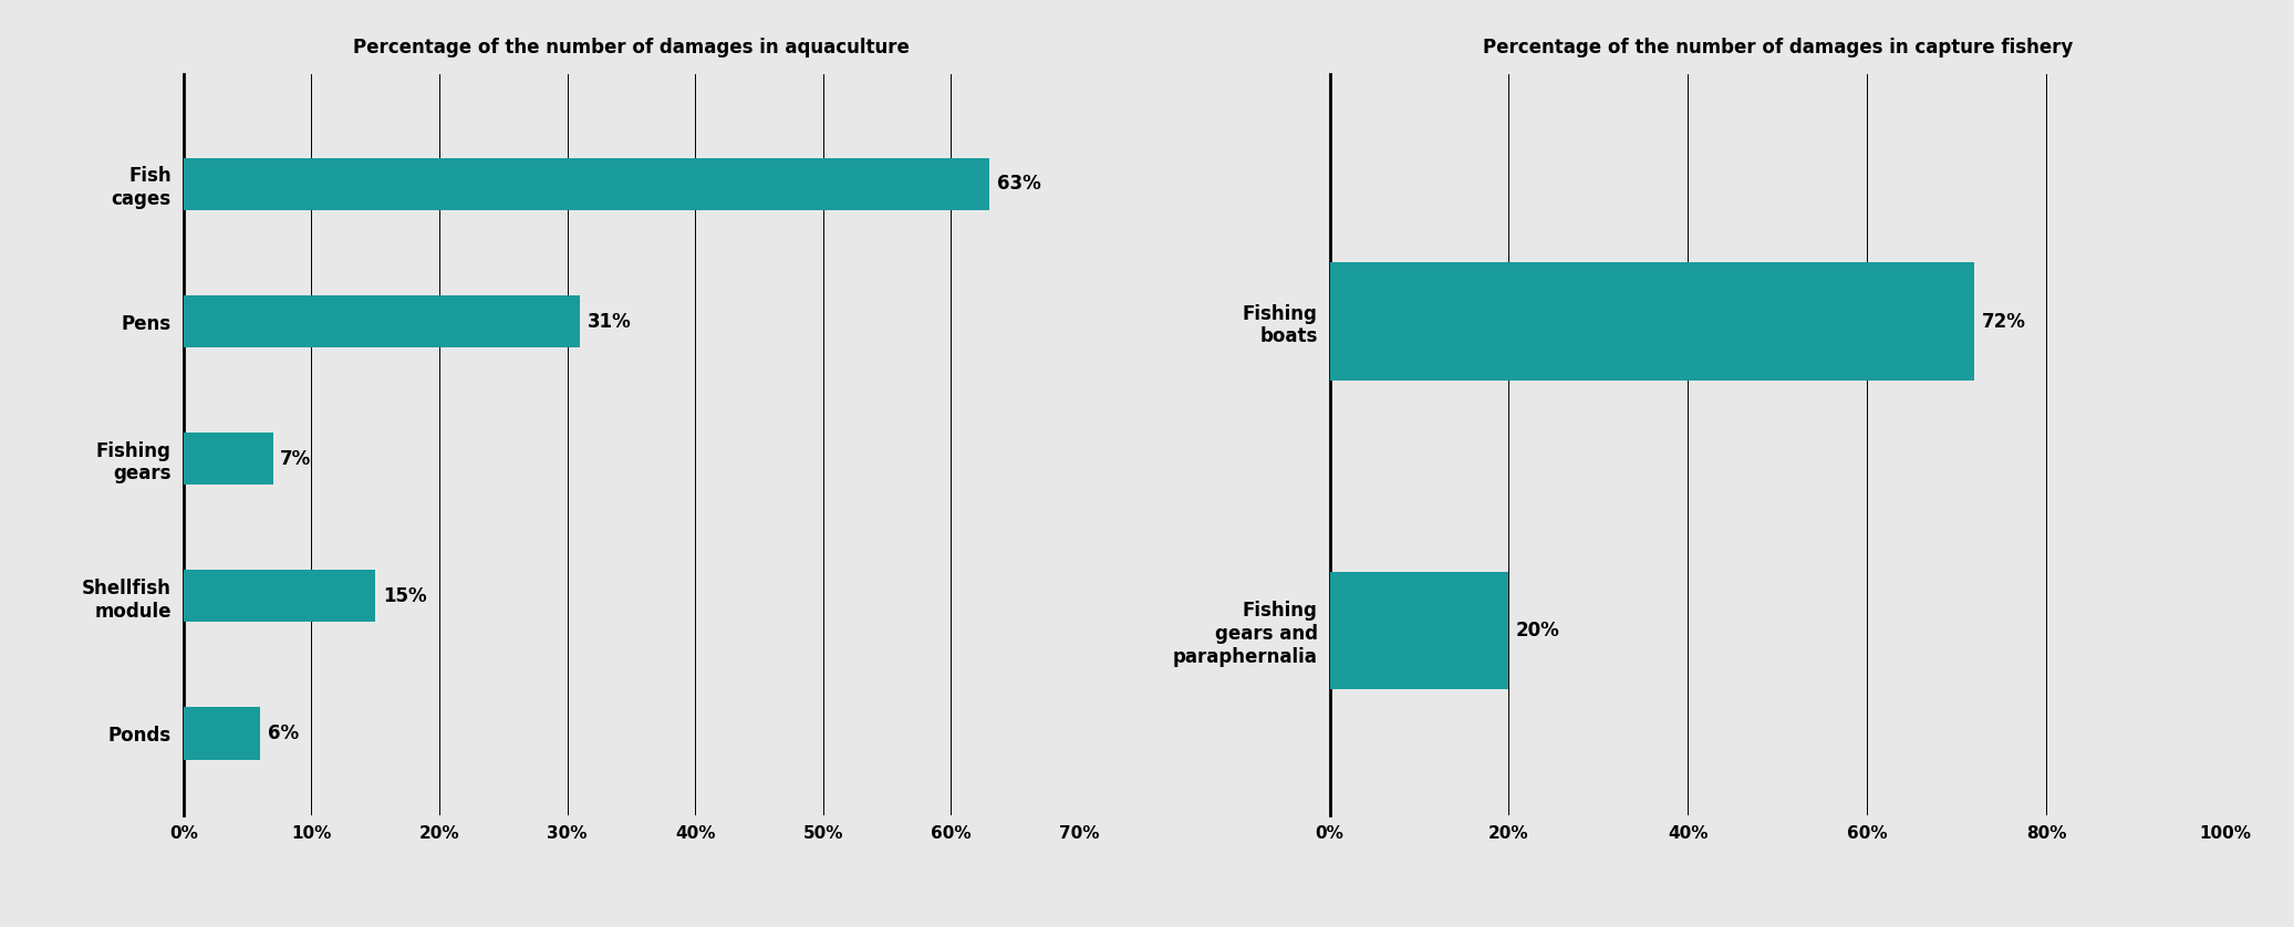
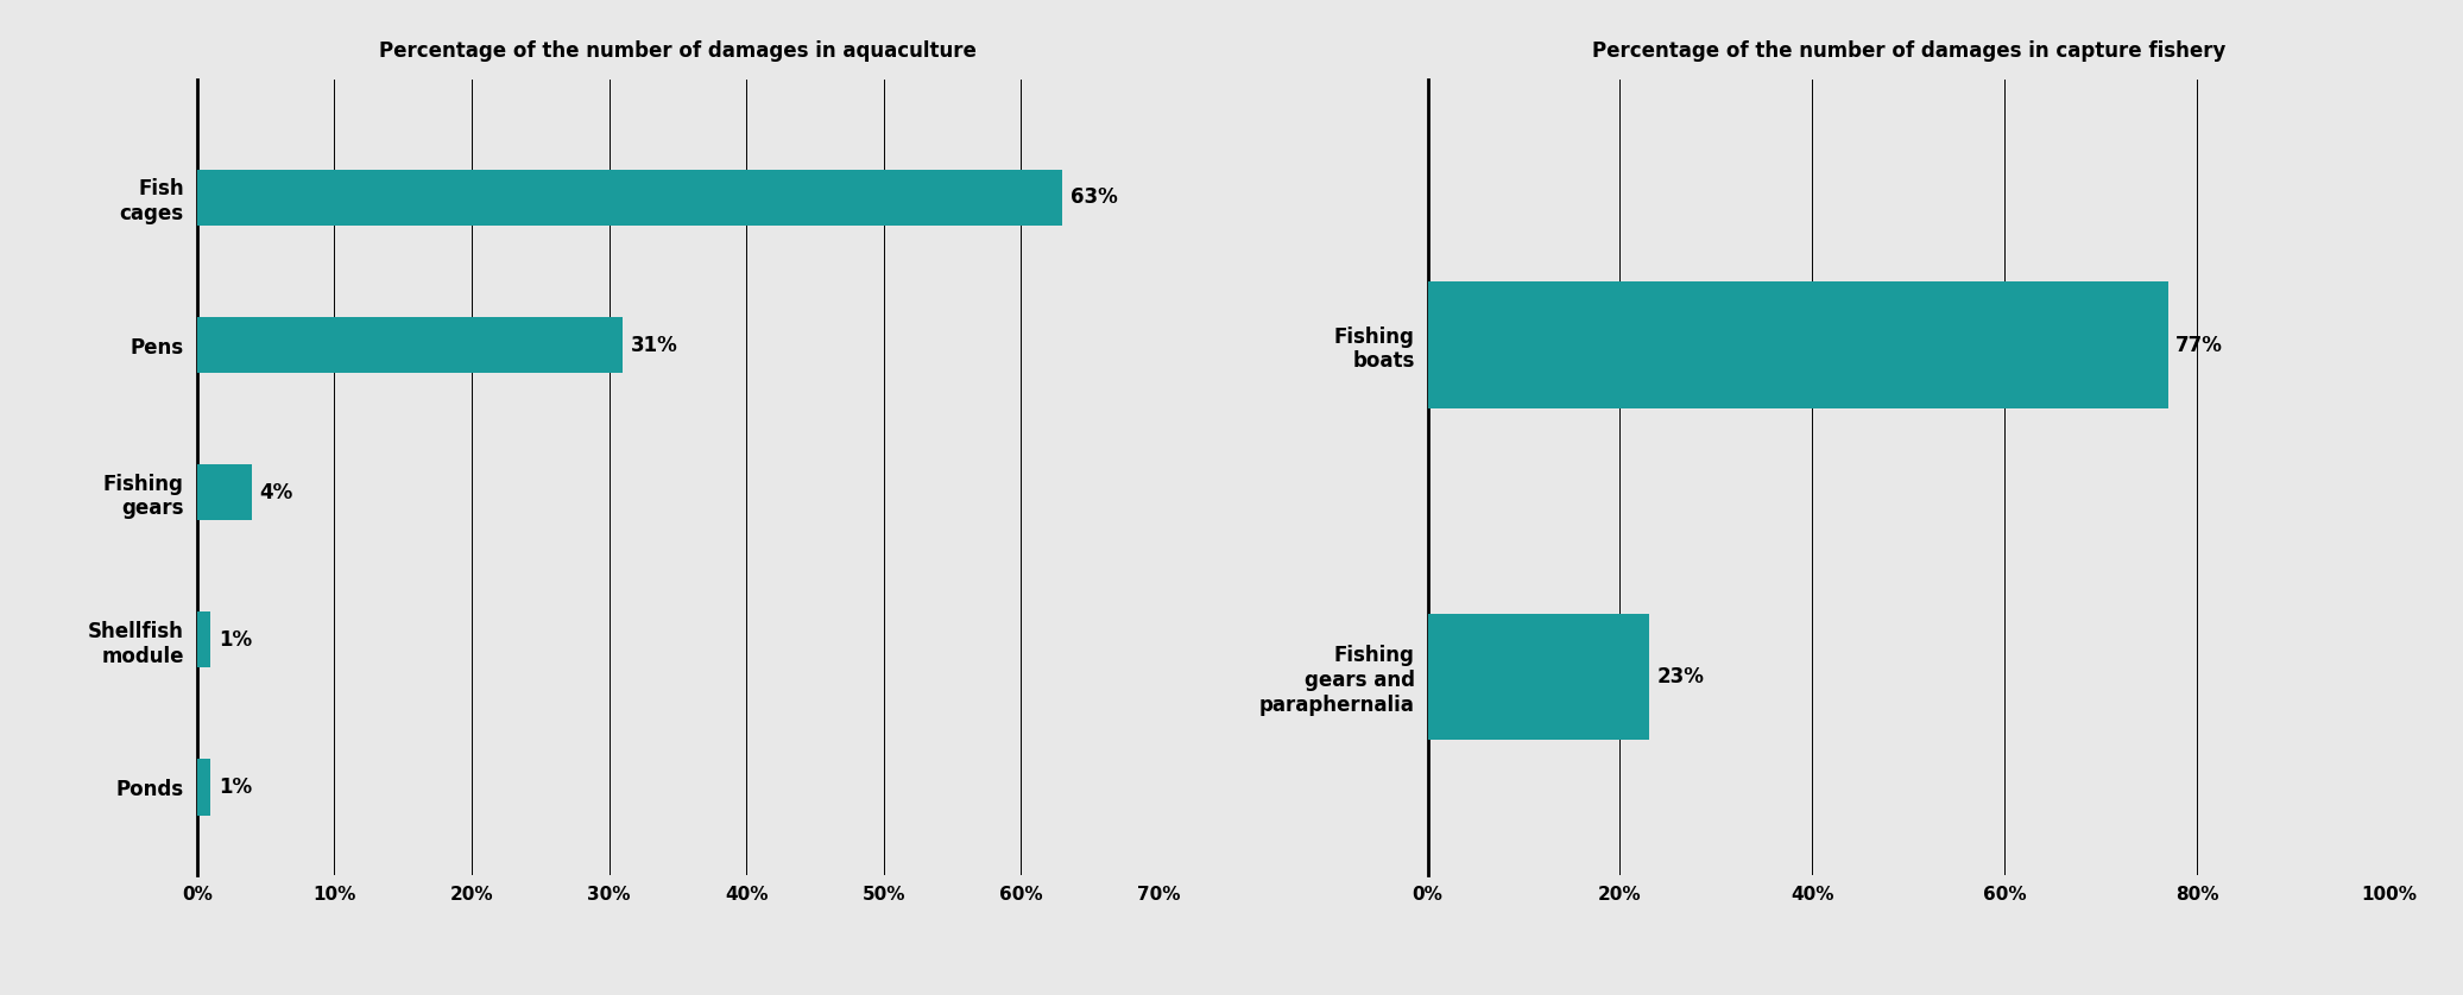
Percentage of the number of damages in aquaculture/Fishing gears: 7% -> 4%
Percentage of the number of damages in aquaculture/Shellfish module: 15% -> 1%
Percentage of the number of damages in aquaculture/Ponds: 6% -> 1%
Percentage of the number of damages in capture fishery/Fishing boats: 72% -> 77%
Percentage of the number of damages in capture fishery/Fishing gears and paraphernalia: 20% -> 23%
